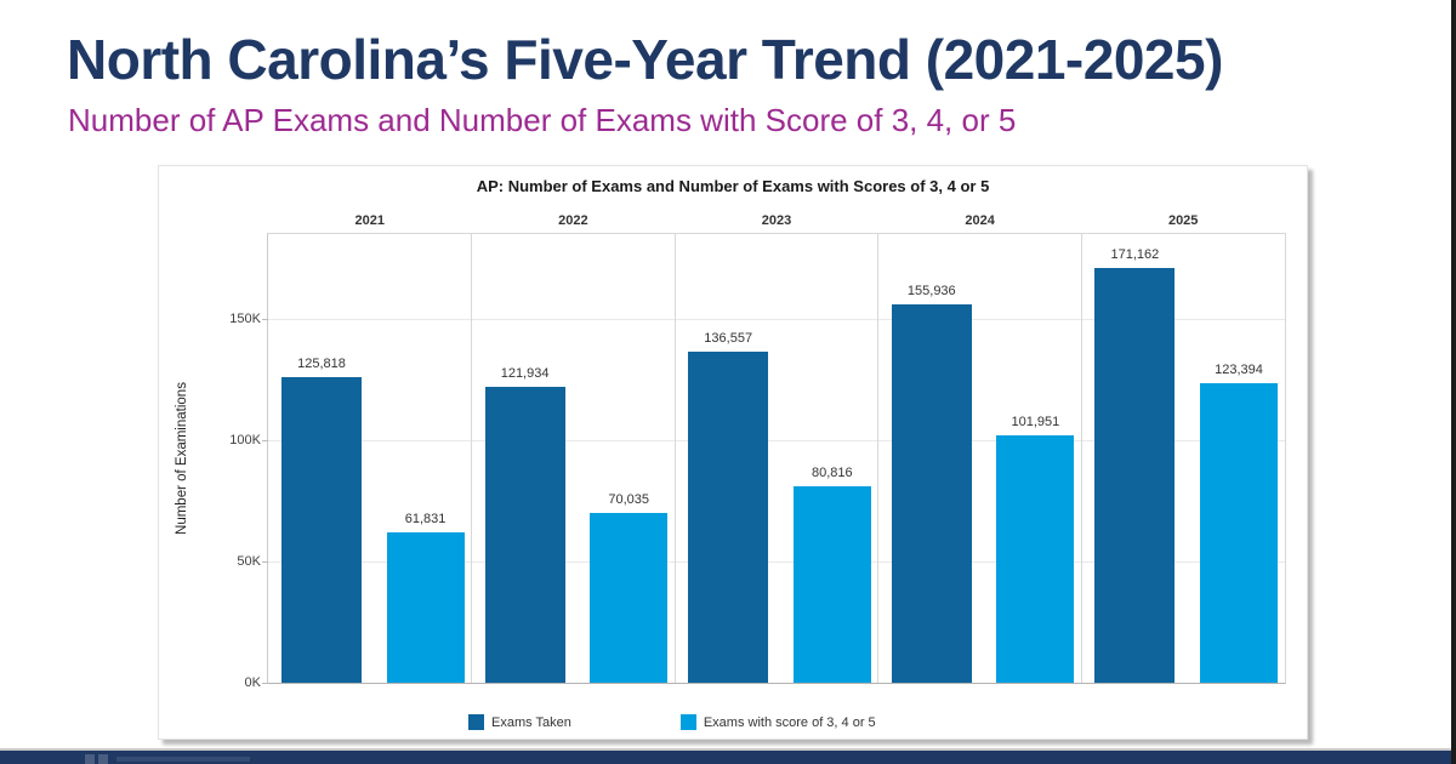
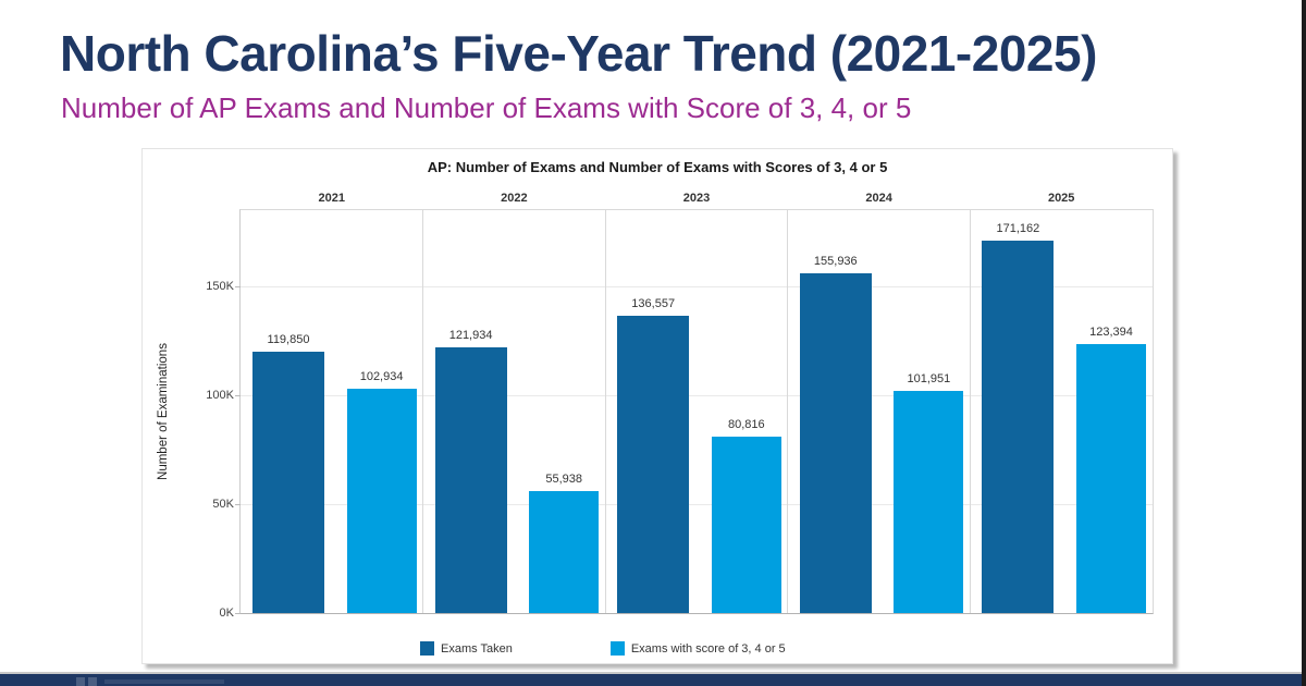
Exams Taken/2021: 125,818 -> 119,850
Exams with score of 3, 4 or 5/2021: 61,831 -> 102,934
Exams with score of 3, 4 or 5/2022: 70,035 -> 55,938
